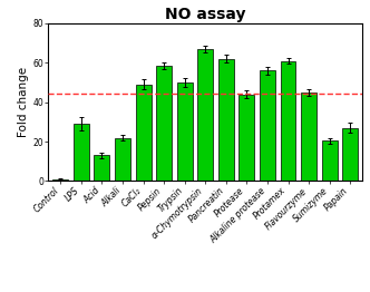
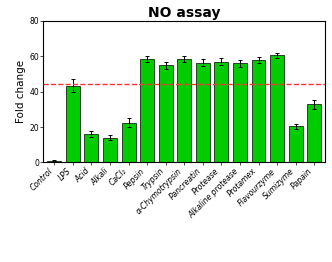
LPS: 29 -> 44
Acid: 13 -> 16
Alkali: 22 -> 14
CaCl₂: 49 -> 22
Trypsin: 50 -> 55
α-Chymotrypsin: 67 -> 58
Pancreatin: 62 -> 56
Protease: 44 -> 57
Protamex: 61 -> 58
Flavourzyme: 45 -> 60
Papain: 27 -> 33
